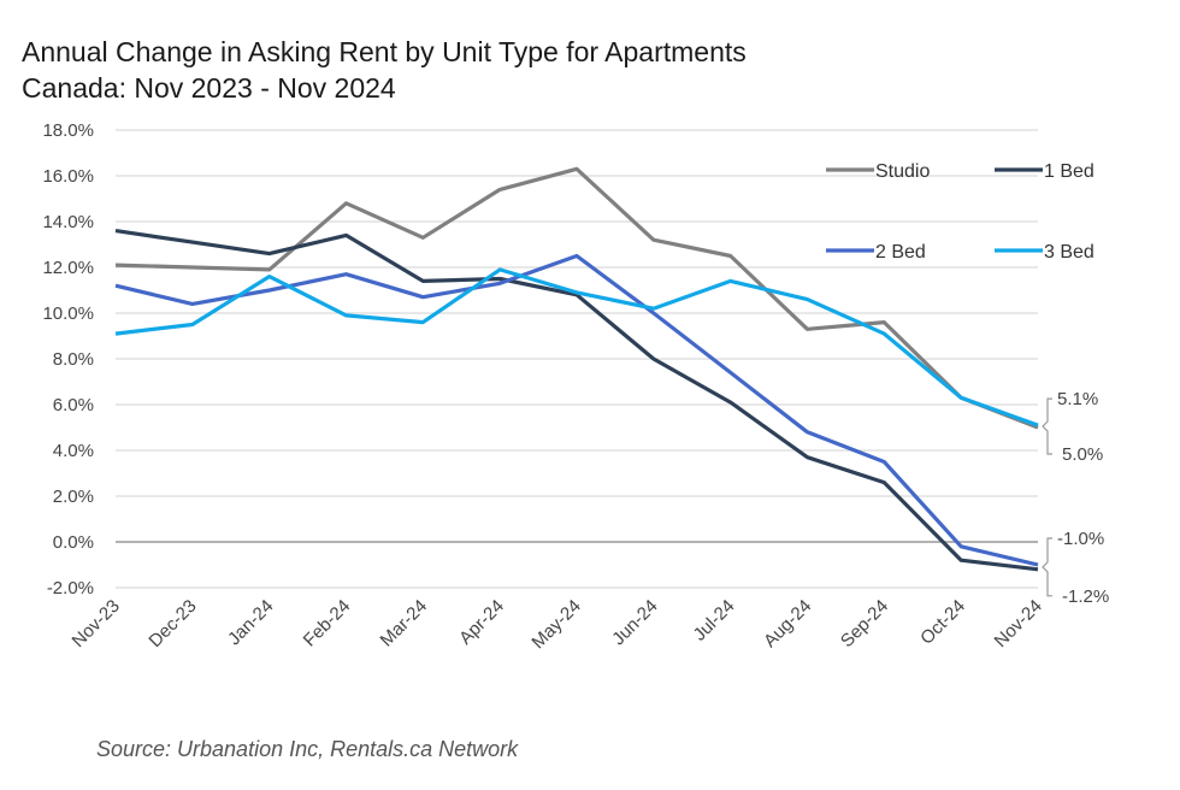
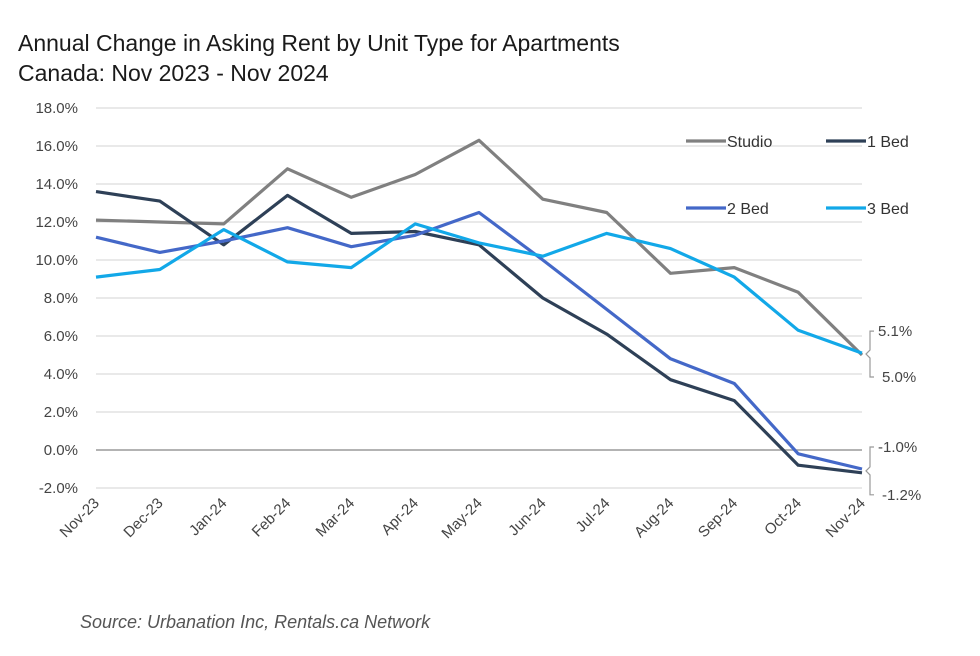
1 Bed/Jan-24: 12.6% -> 10.8%
Studio/Apr-24: 15.4% -> 14.5%
Studio/Oct-24: 6.3% -> 8.3%
